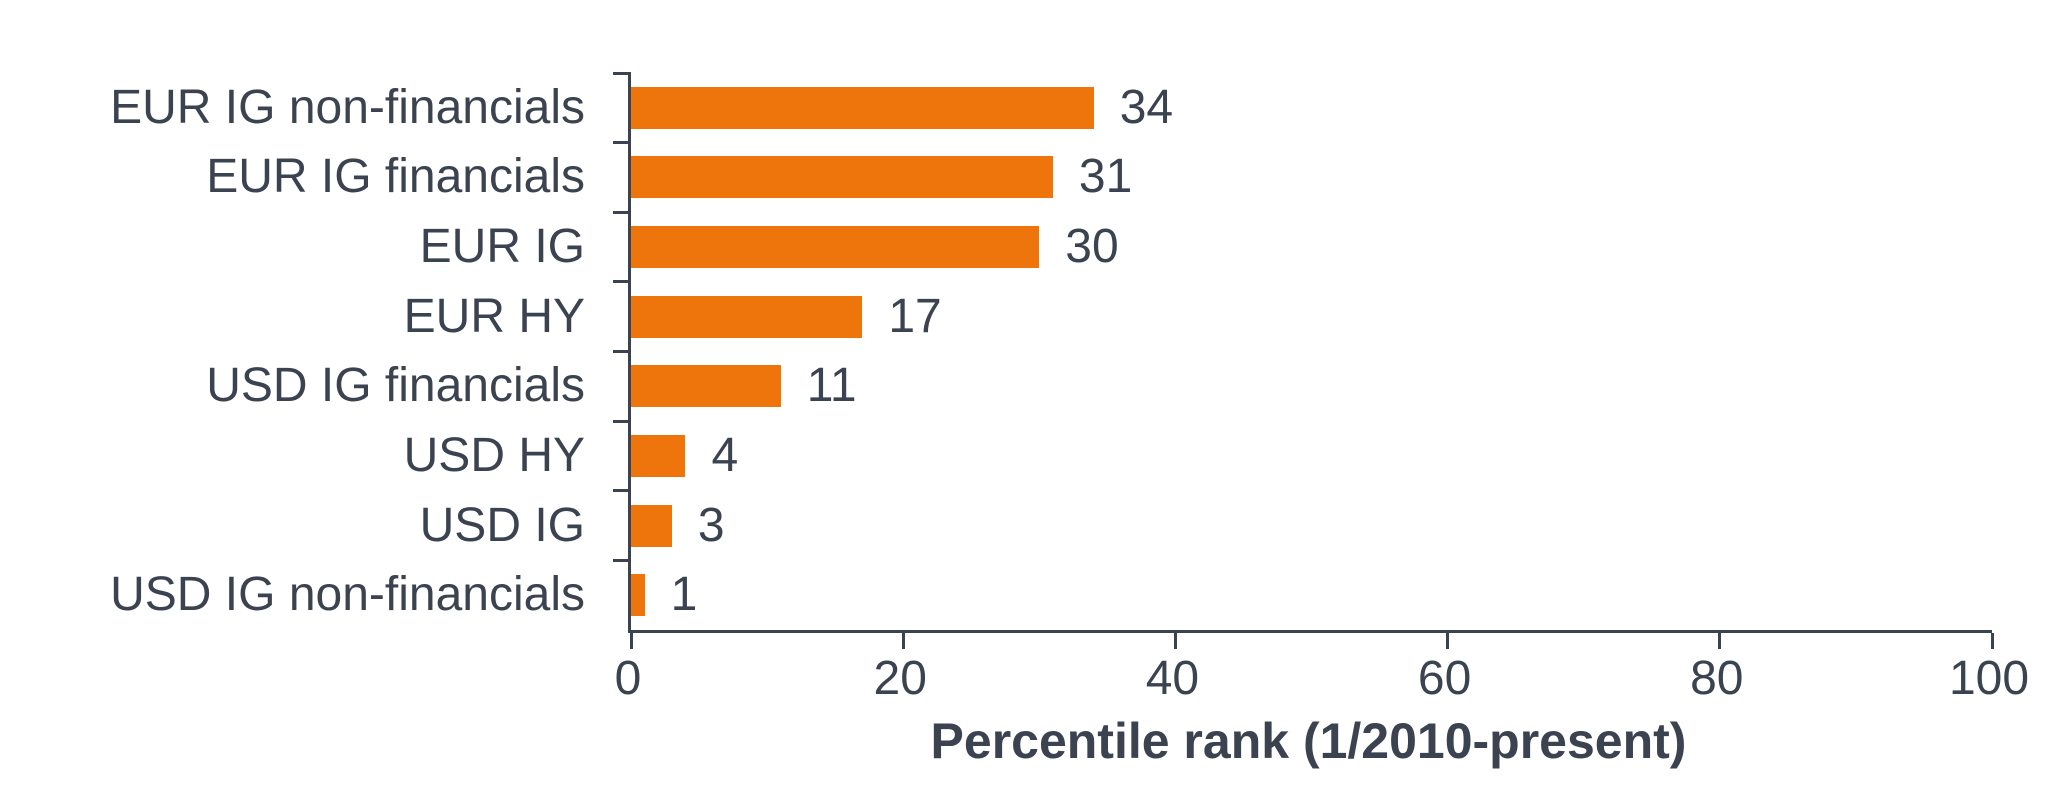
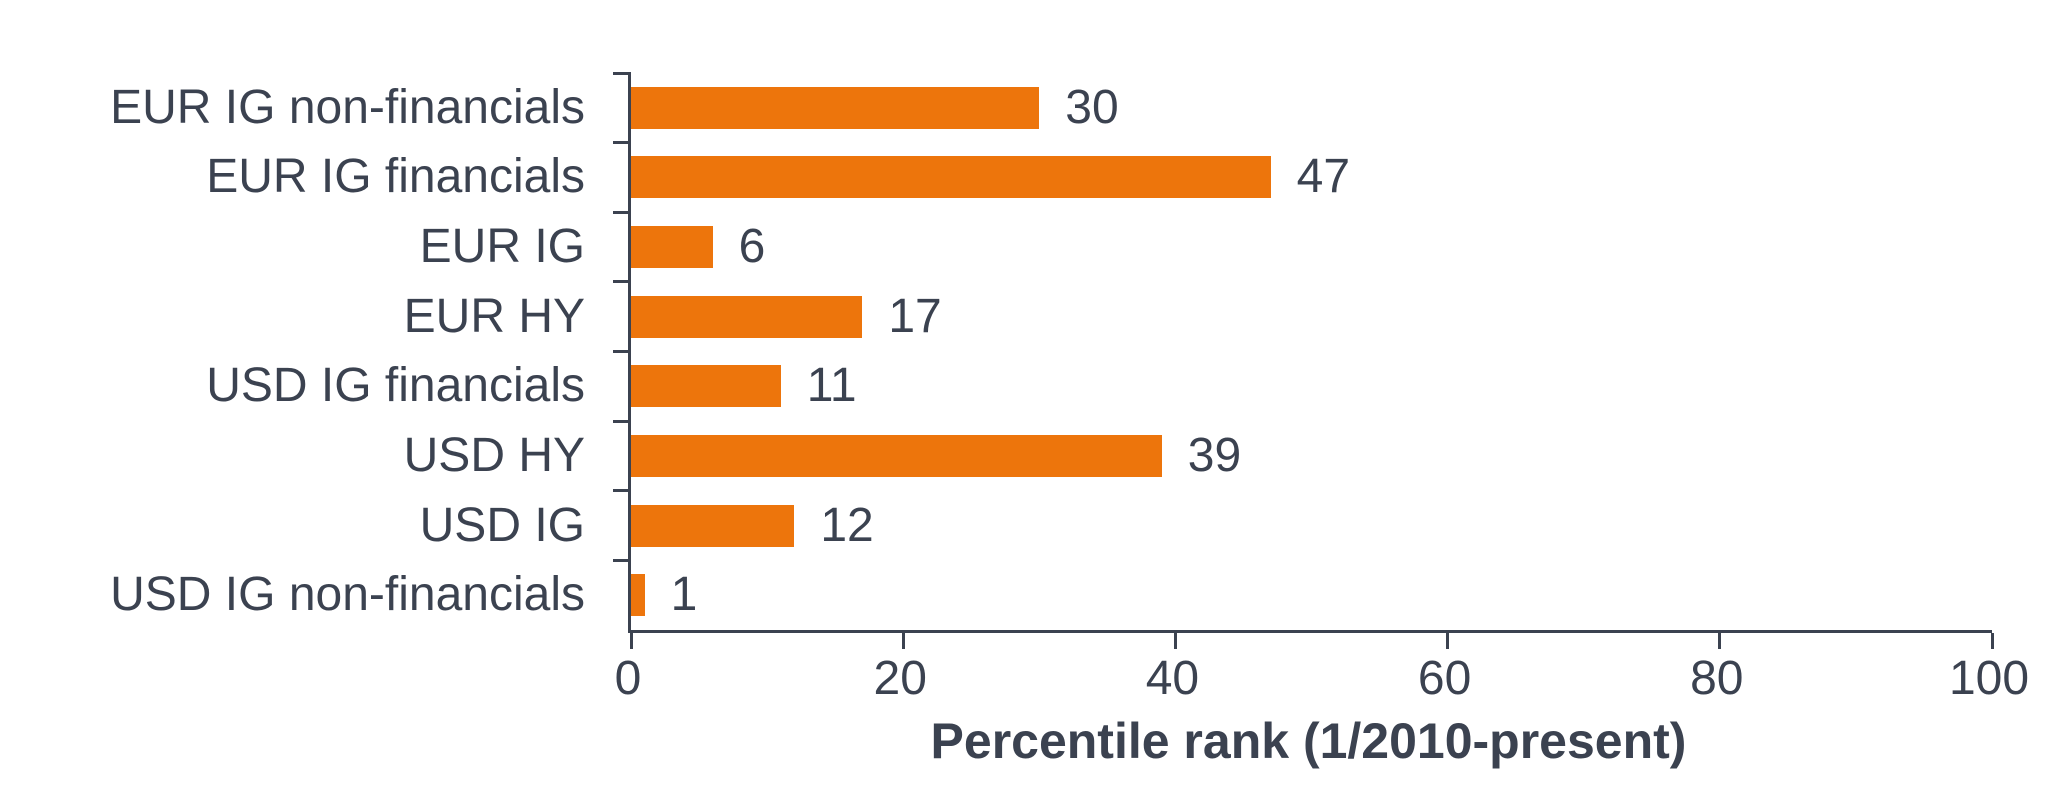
EUR IG non-financials: 34 -> 30
EUR IG financials: 31 -> 47
EUR IG: 30 -> 6
USD HY: 4 -> 39
USD IG: 3 -> 12
